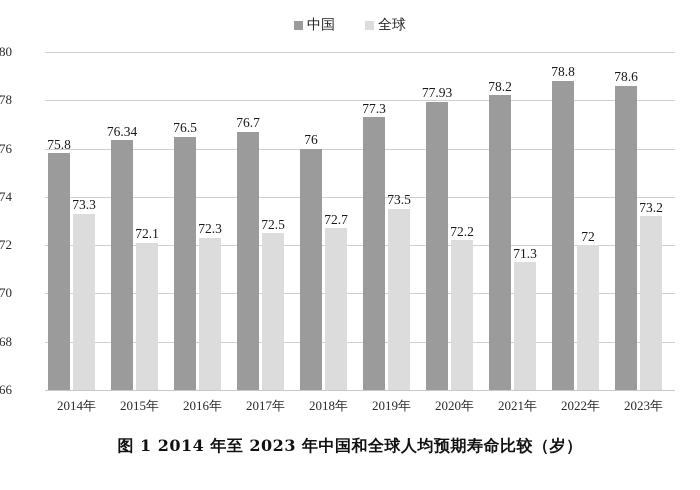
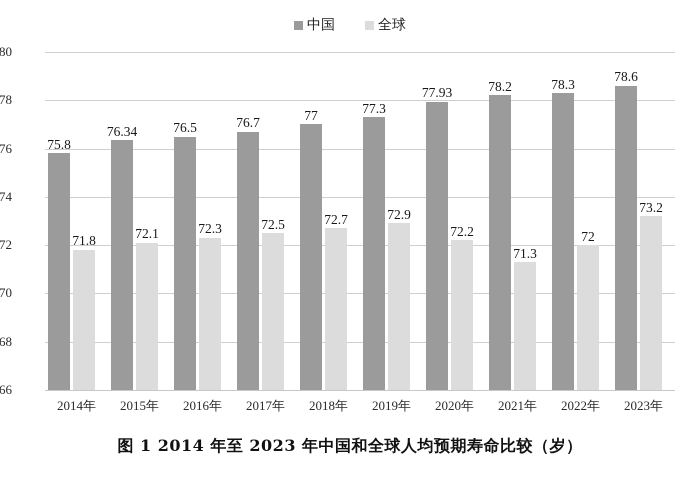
全球/2014年: 73.3 -> 71.8
中国/2018年: 76 -> 77
全球/2019年: 73.5 -> 72.9
中国/2022年: 78.8 -> 78.3
